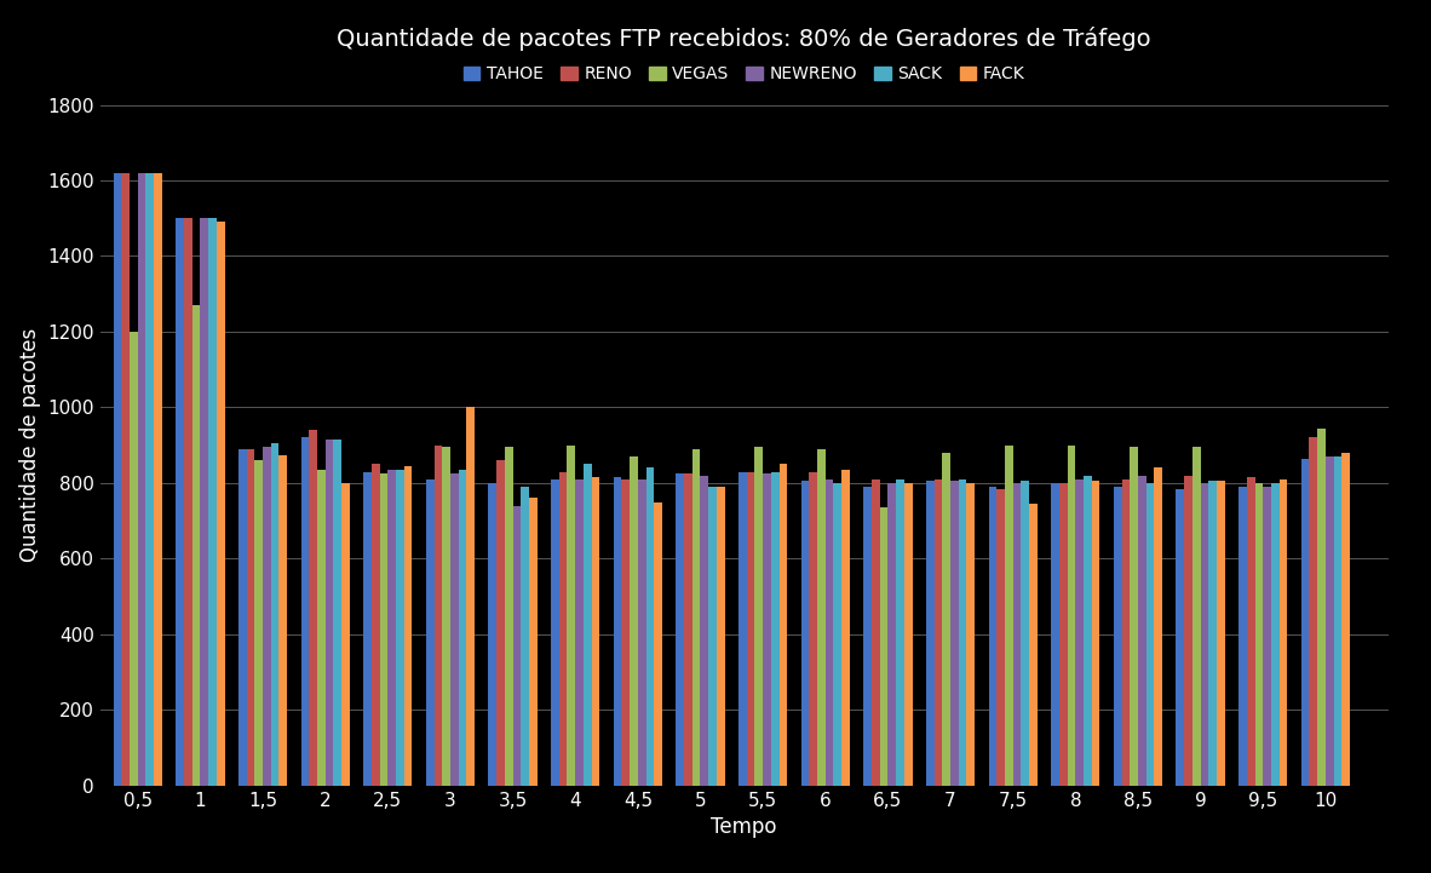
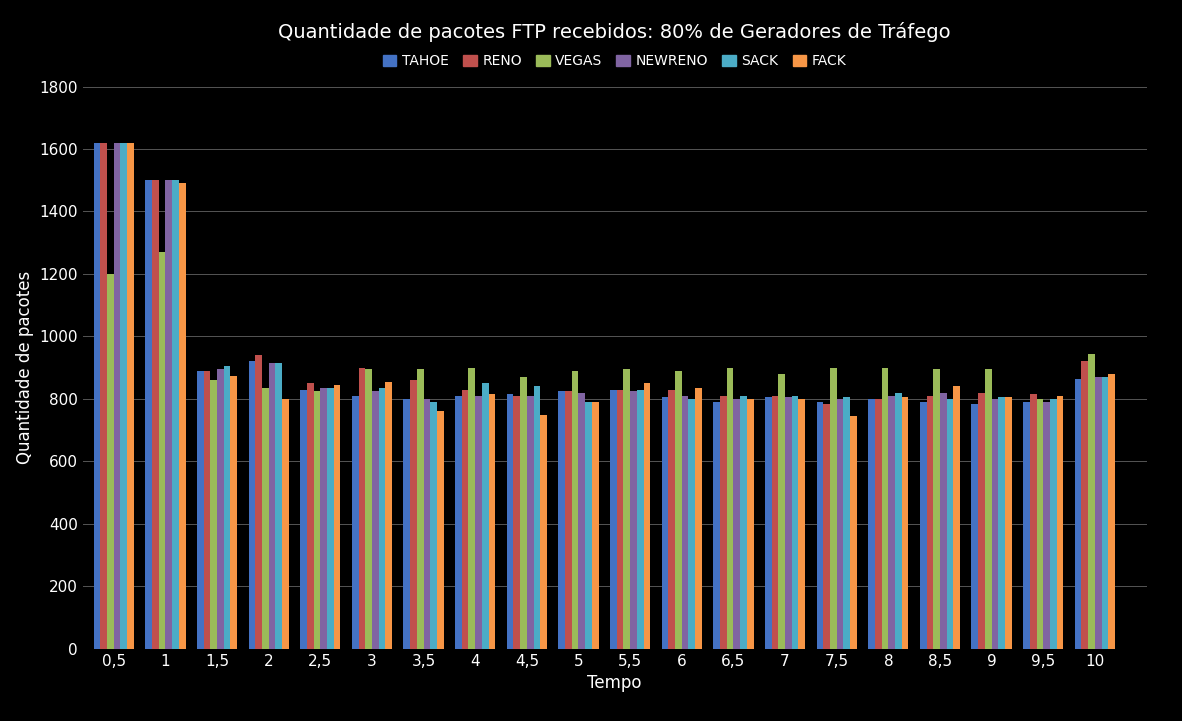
FACK/3: 1000 -> 855
NEWRENO/3,5: 740 -> 800
VEGAS/6,5: 735 -> 900
